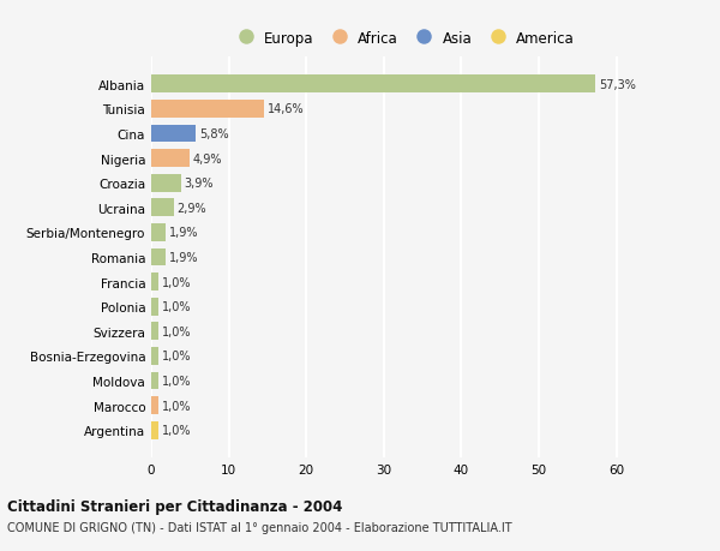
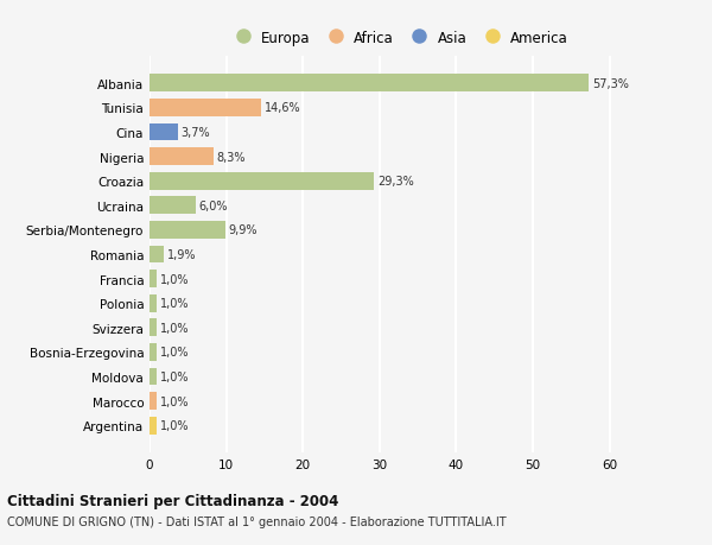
Cina: 5,8% -> 3,7%
Nigeria: 4,9% -> 8,3%
Croazia: 3,9% -> 29,3%
Ucraina: 2,9% -> 6,0%
Serbia/Montenegro: 1,9% -> 9,9%
